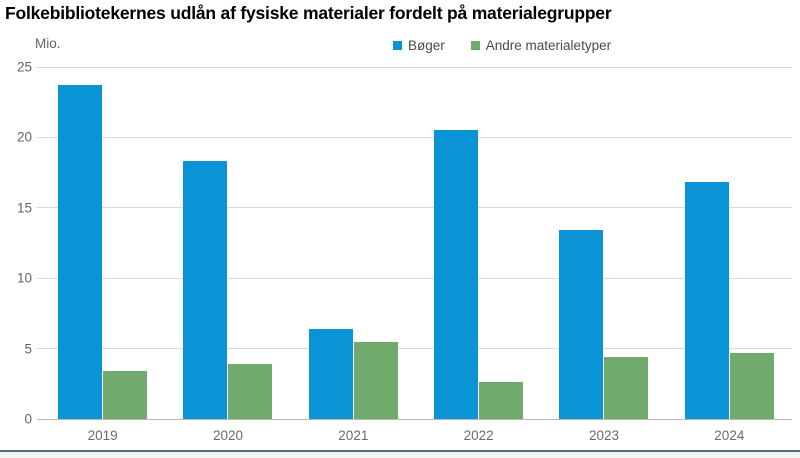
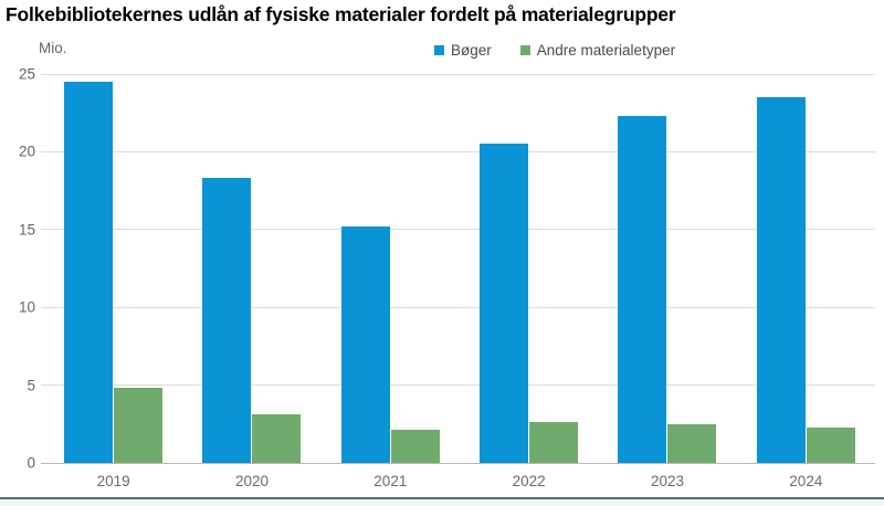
Bøger/2019: 23.7 -> 24.5
Andre materialetyper/2019: 3.4 -> 4.8
Andre materialetyper/2020: 3.9 -> 3.1
Bøger/2021: 6.4 -> 15.2
Andre materialetyper/2021: 5.5 -> 2.1
Bøger/2023: 13.4 -> 22.3
Andre materialetyper/2023: 4.4 -> 2.5
Bøger/2024: 16.8 -> 23.5
Andre materialetyper/2024: 4.7 -> 2.3
